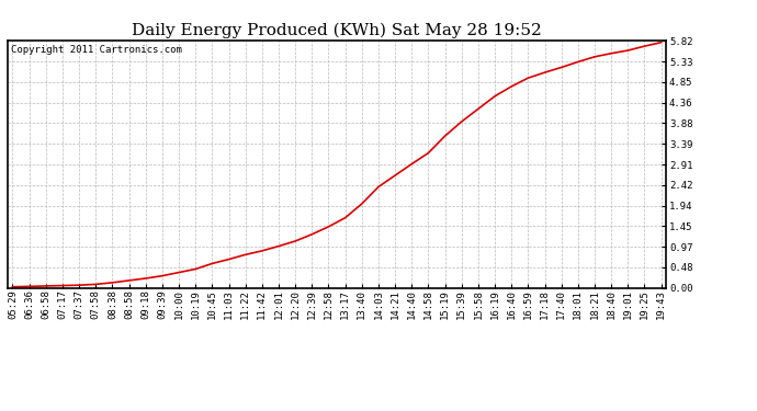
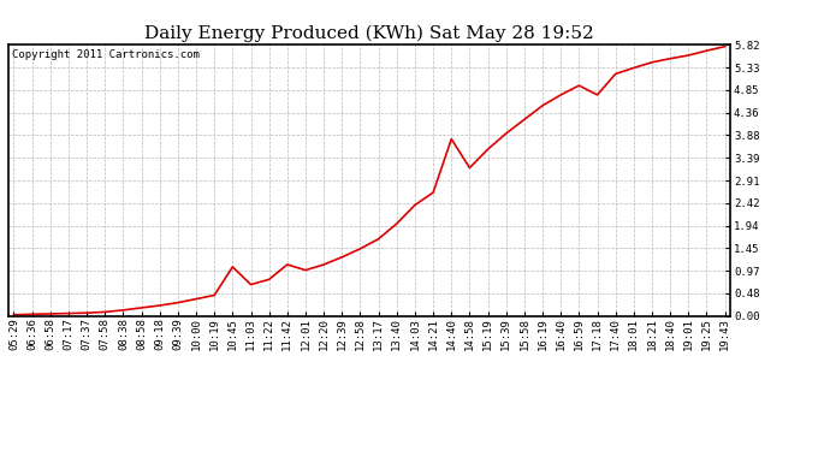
10:45: 0.57 -> 1.05
11:42: 0.87 -> 1.10
14:40: 2.92 -> 3.80
17:18: 5.08 -> 4.75
